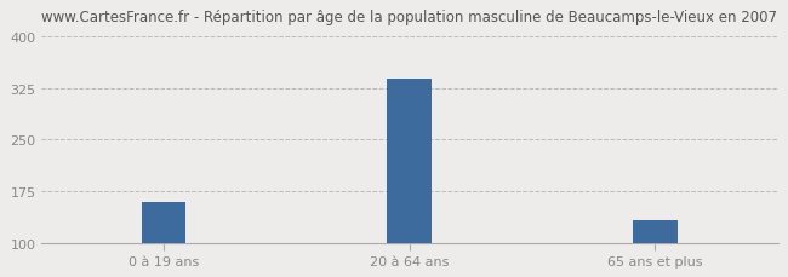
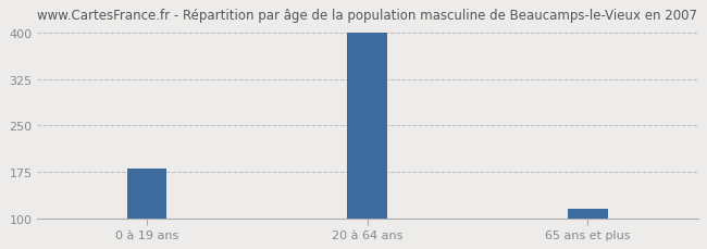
0 à 19 ans: 160 -> 180
20 à 64 ans: 338 -> 400
65 ans et plus: 134 -> 115
